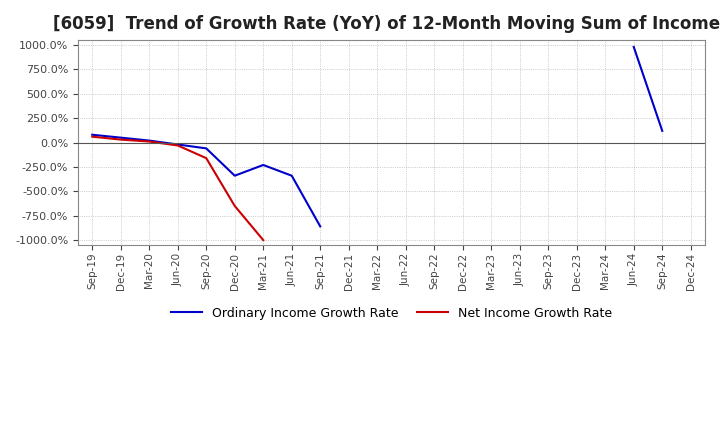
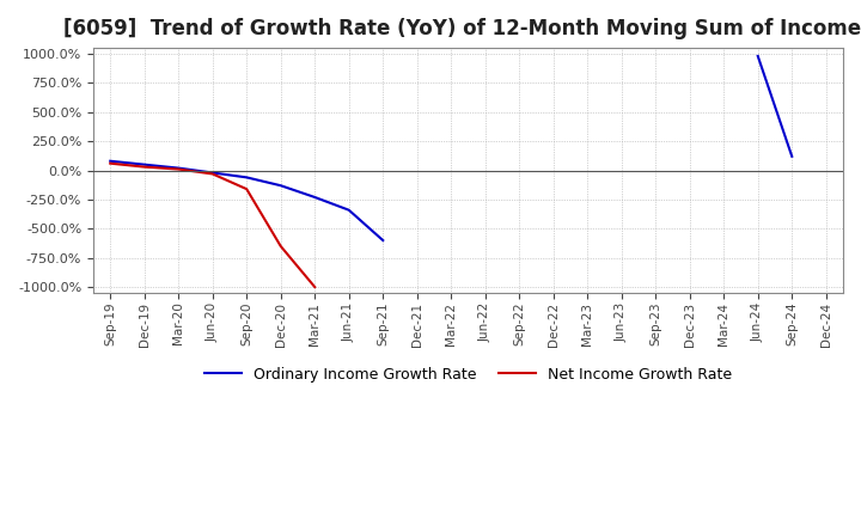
Ordinary Income Growth Rate/Dec-20: -340% -> -130%
Ordinary Income Growth Rate/Sep-21: -860% -> -600%
